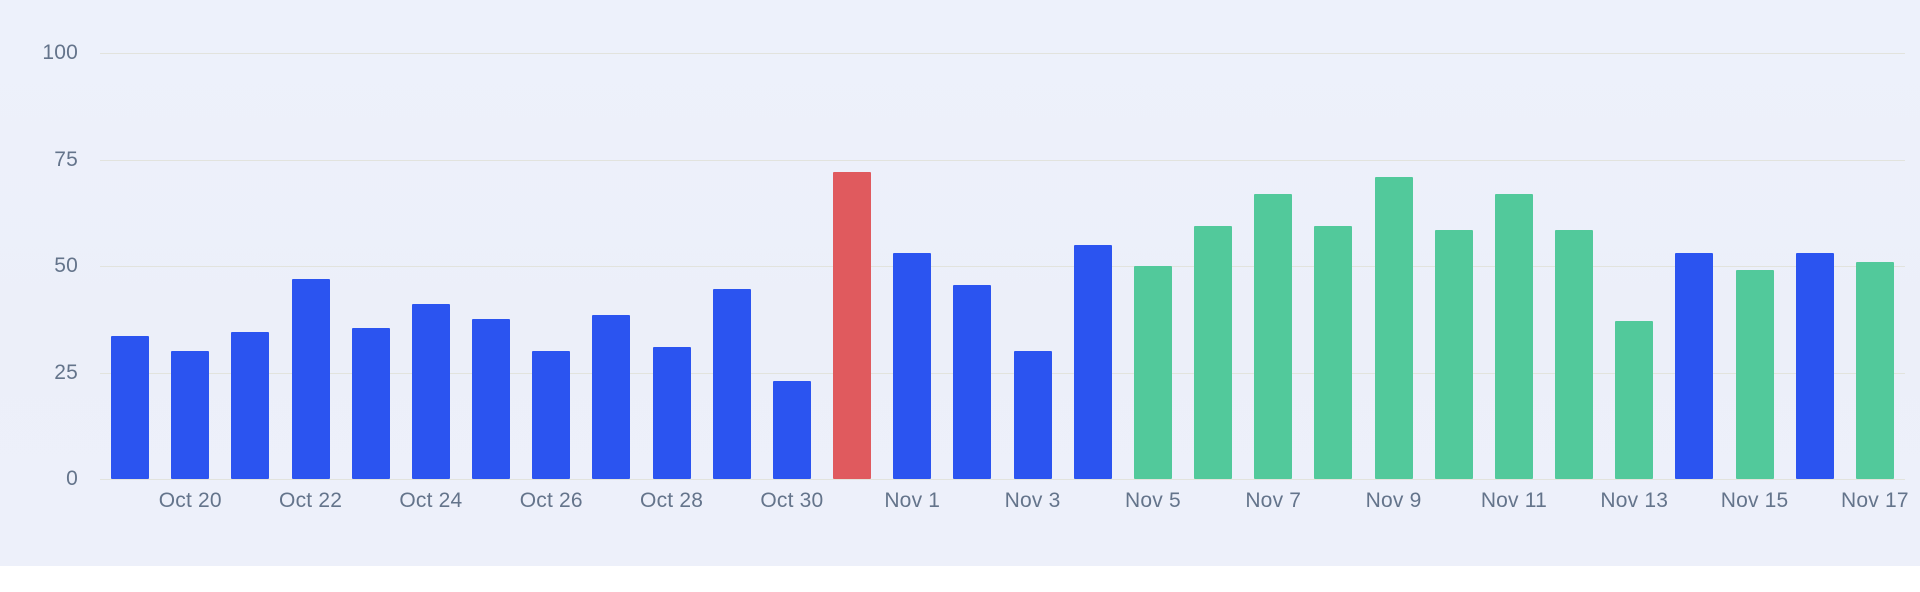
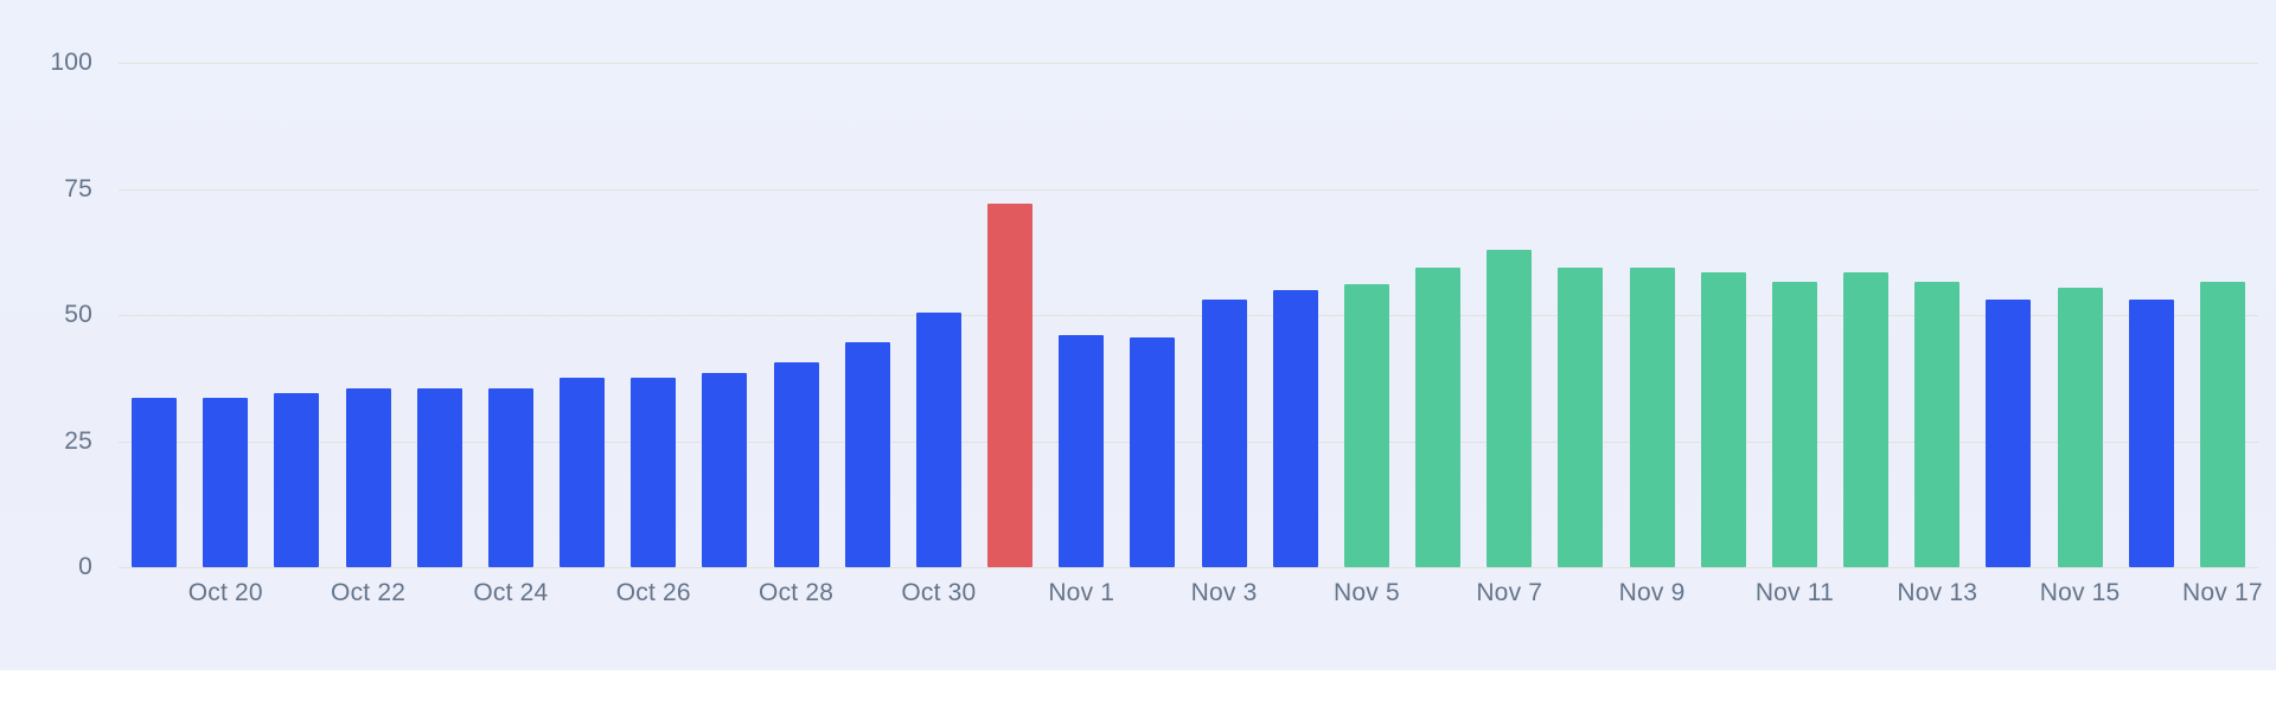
Oct 20: 30 -> 34
Oct 22: 47 -> 36
Oct 24: 41 -> 36
Oct 26: 30 -> 38
Oct 28: 31 -> 40
Oct 30: 23 -> 50
Nov 1: 53 -> 46
Nov 3: 30 -> 53
Nov 5: 50 -> 56
Nov 7: 67 -> 63
Nov 9: 71 -> 60
Nov 11: 67 -> 56
Nov 13: 37 -> 56
Nov 15: 49 -> 56
Nov 17: 51 -> 56
